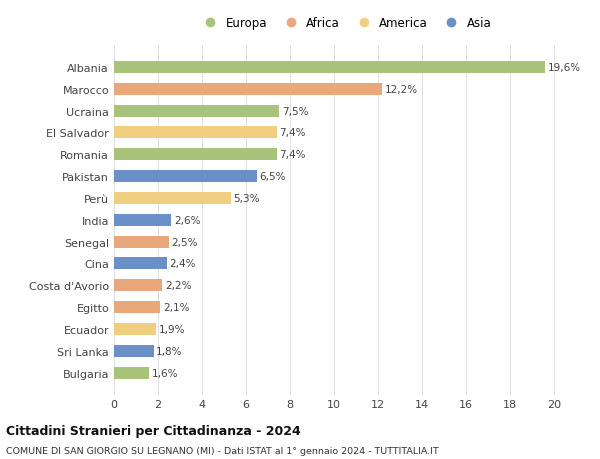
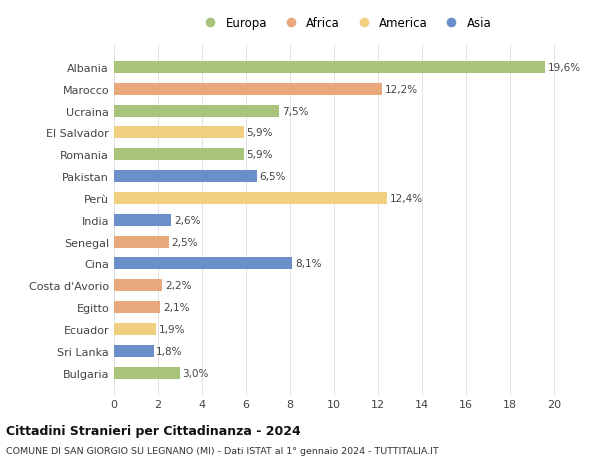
El Salvador: 7,4% -> 5,9%
Romania: 7,4% -> 5,9%
Perù: 5,3% -> 12,4%
Cina: 2,4% -> 8,1%
Bulgaria: 1,6% -> 3,0%
